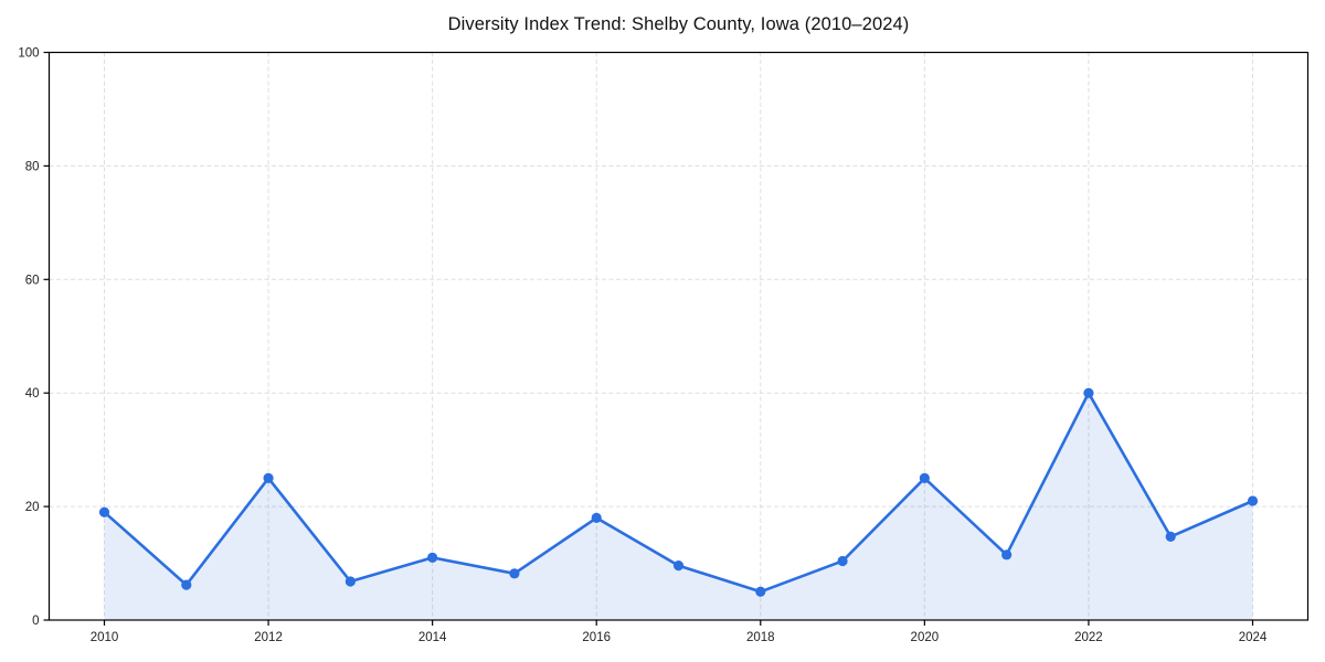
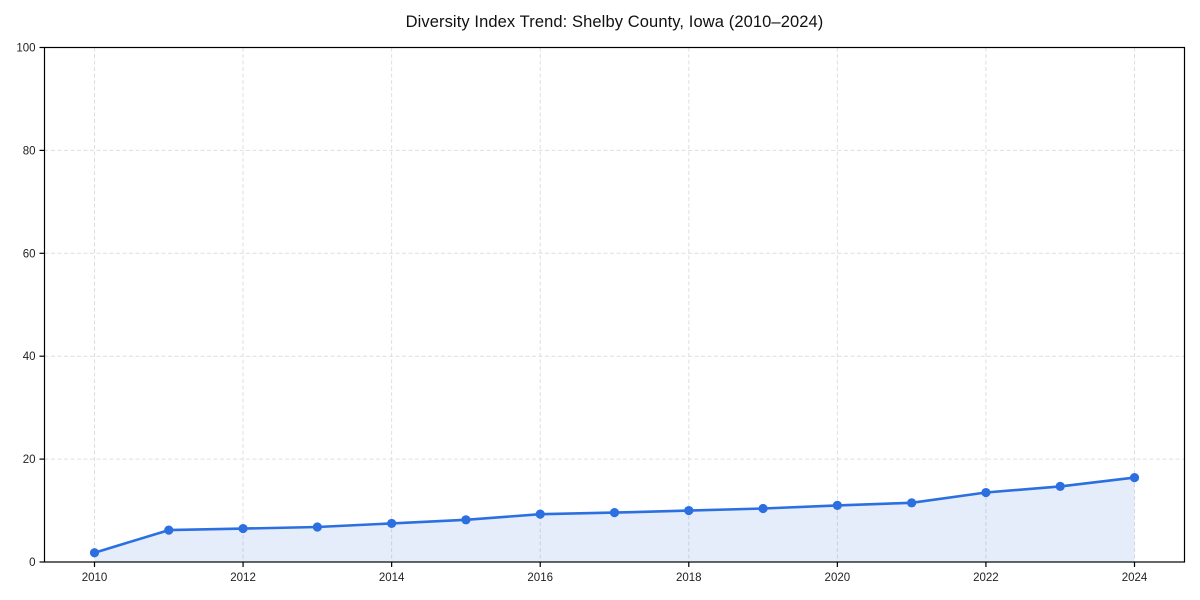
2010: 19 -> 2
2012: 25 -> 6
2014: 11 -> 8
2016: 18 -> 9
2018: 5 -> 10
2020: 25 -> 11
2022: 40 -> 14
2024: 21 -> 16
